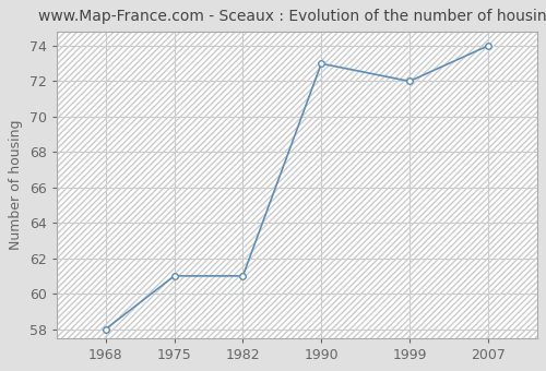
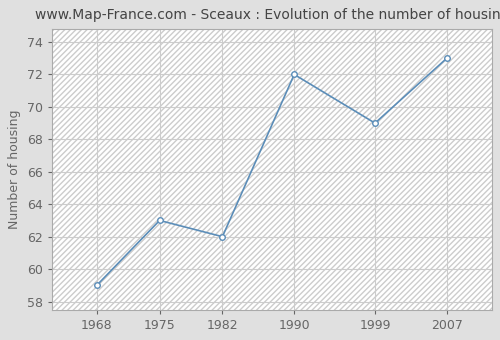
1968: 58 -> 59
1975: 61 -> 63
1982: 61 -> 62
1990: 73 -> 72
1999: 72 -> 69
2007: 74 -> 73
